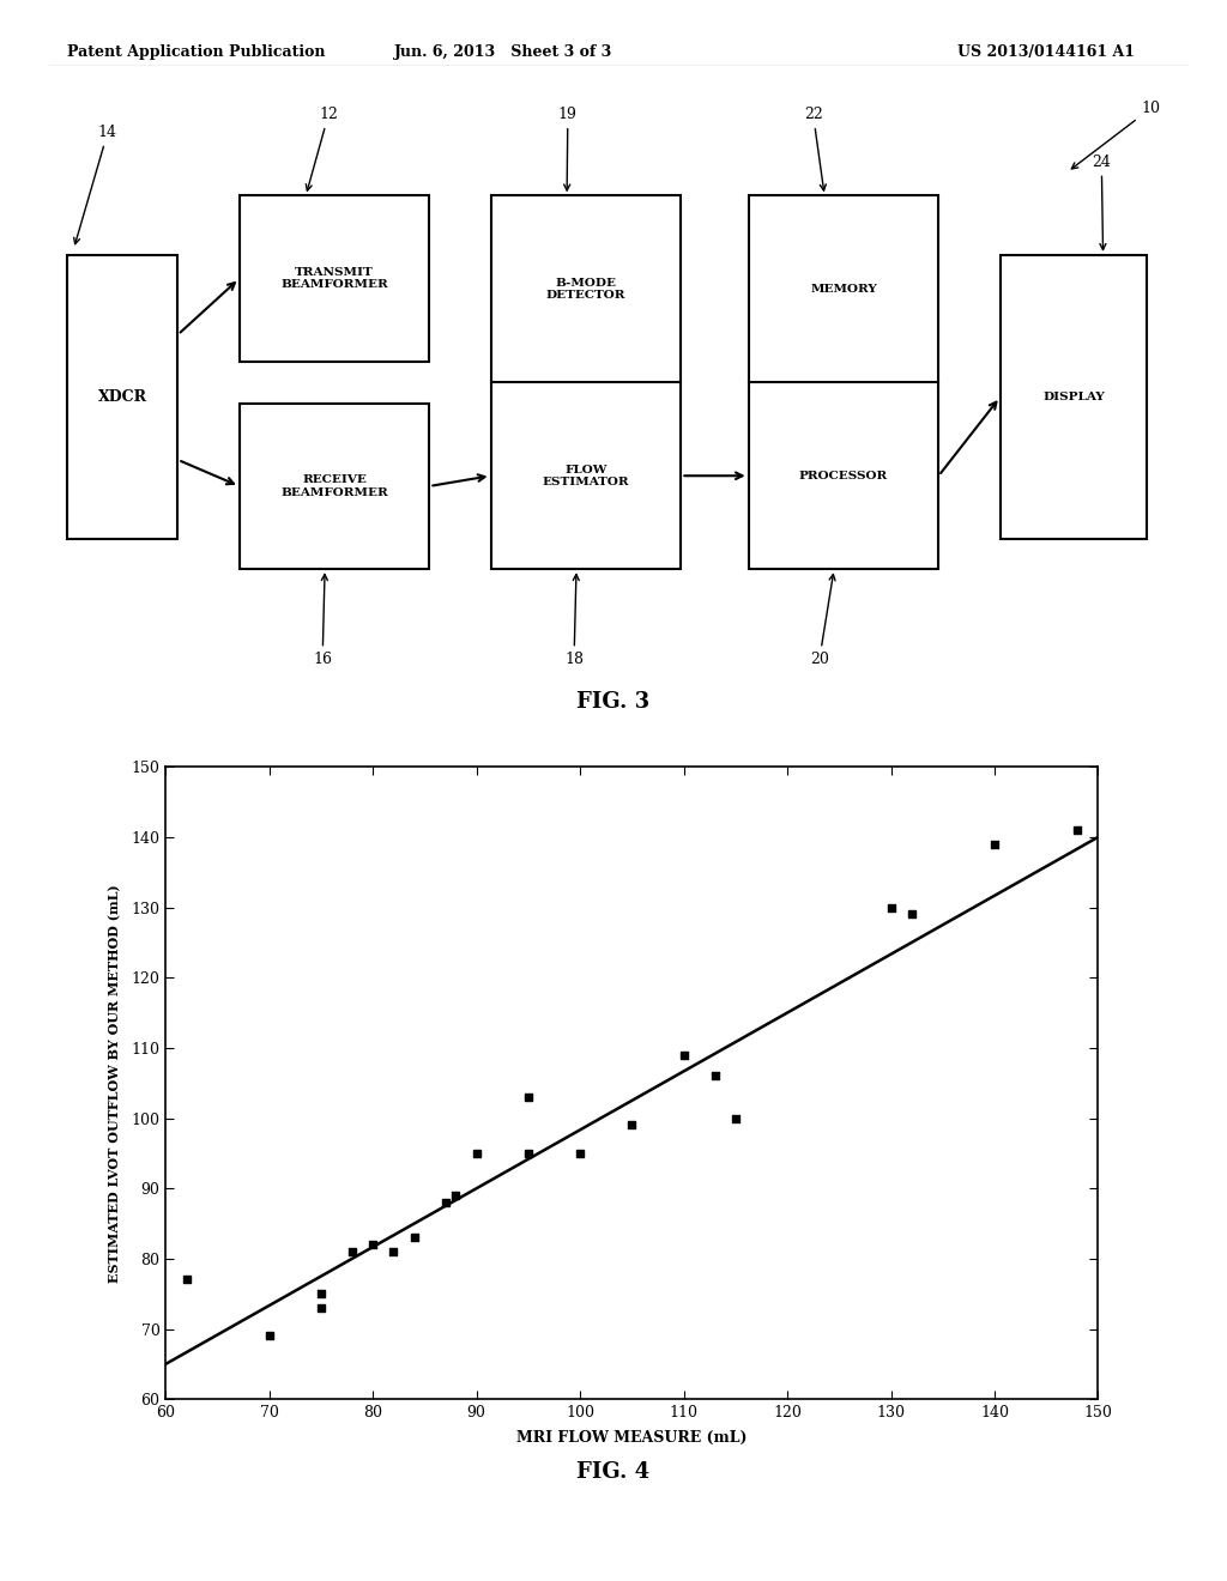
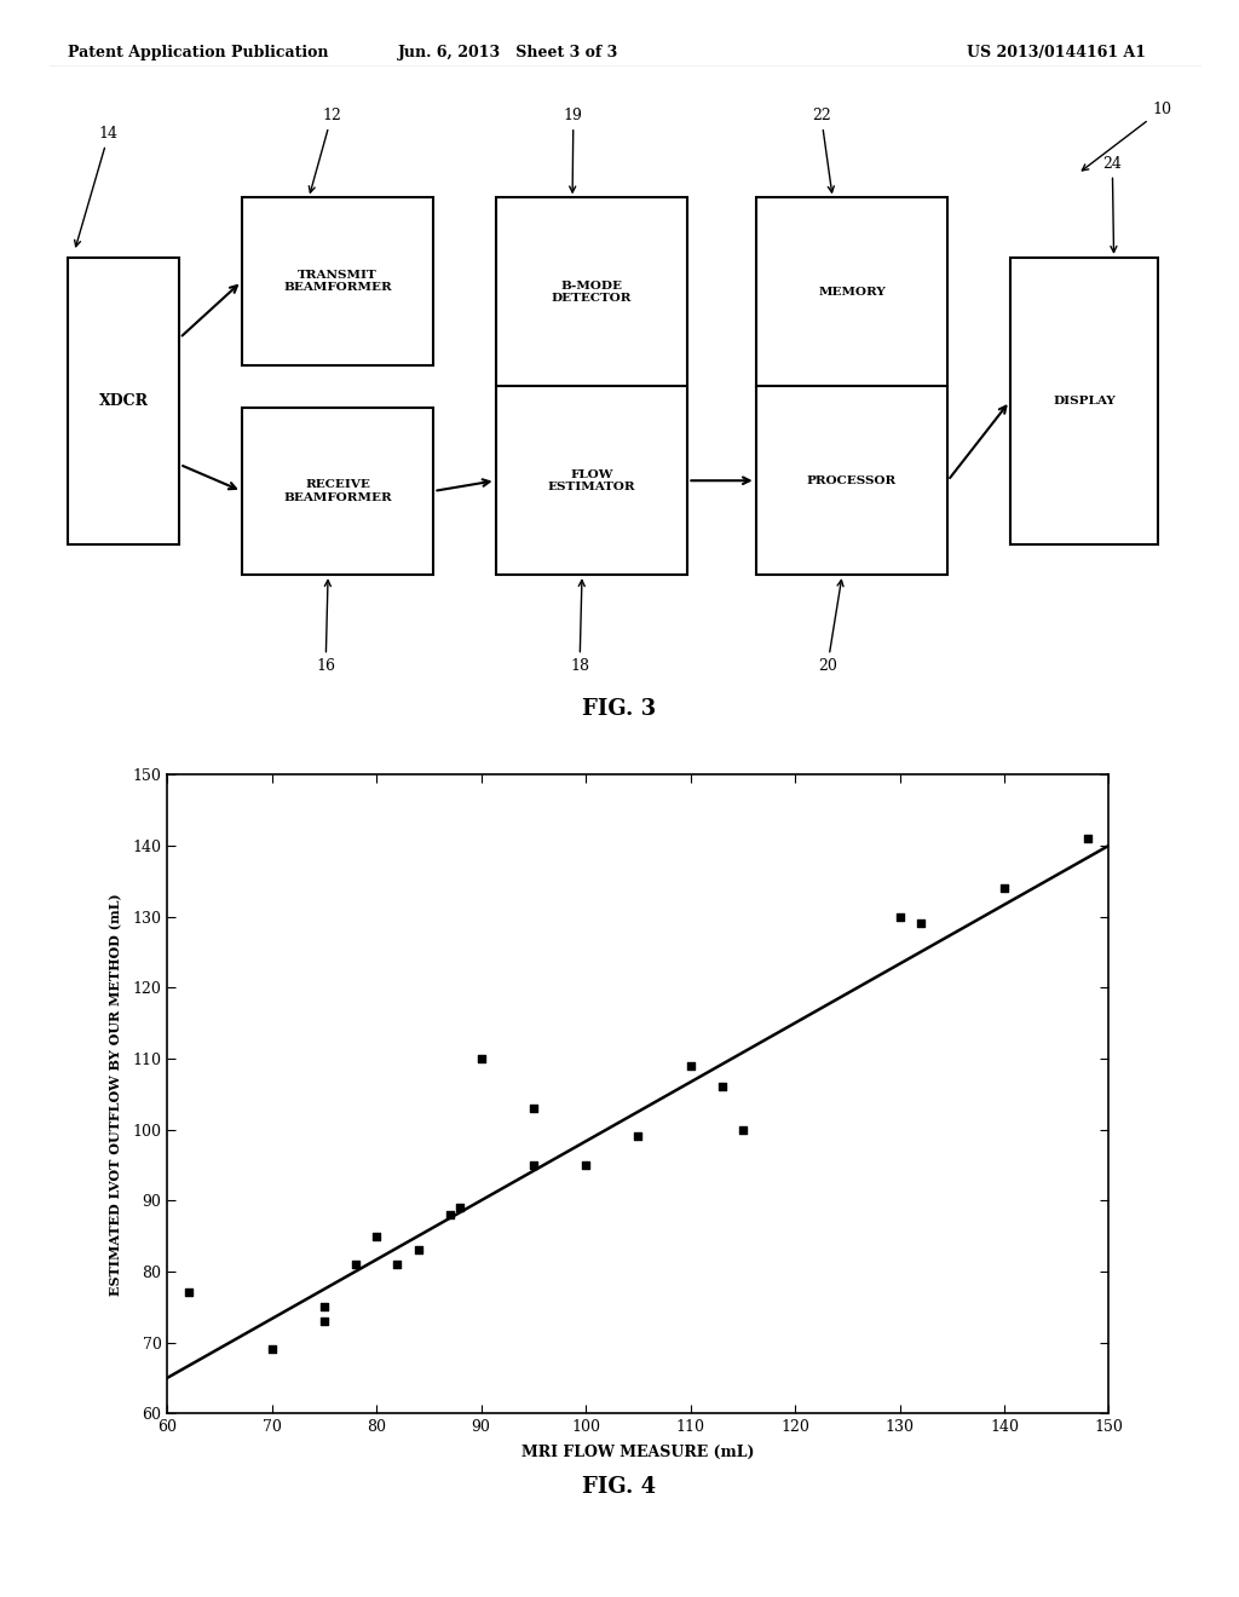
80: 82 -> 85
90: 95 -> 110
140: 139 -> 134
